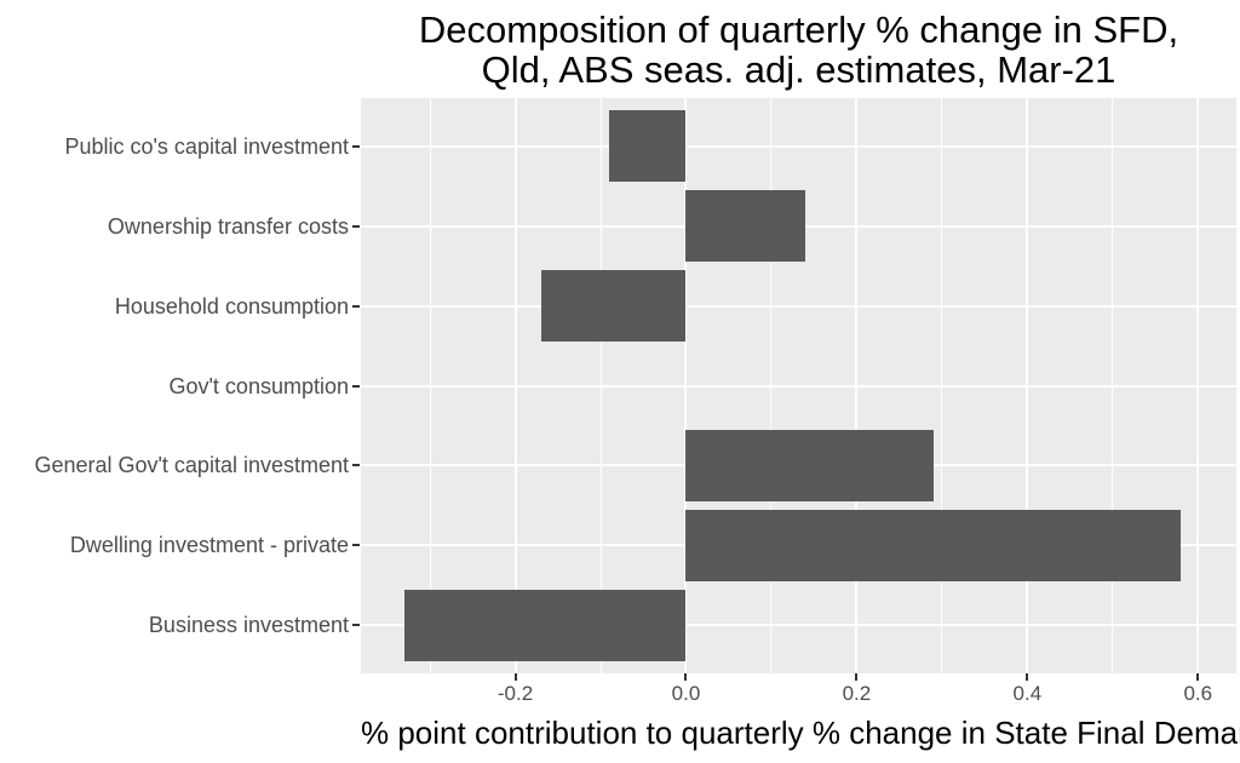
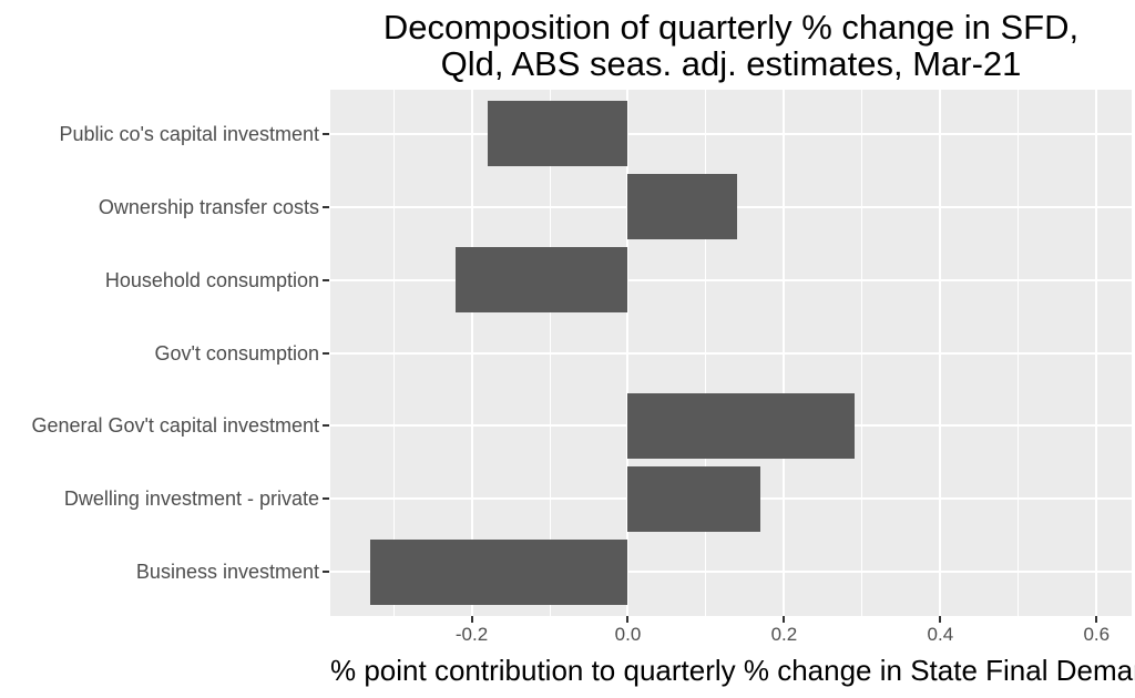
Public co's capital investment: -0.09 -> -0.18
Household consumption: -0.17 -> -0.22
Dwelling investment - private: 0.58 -> 0.17
